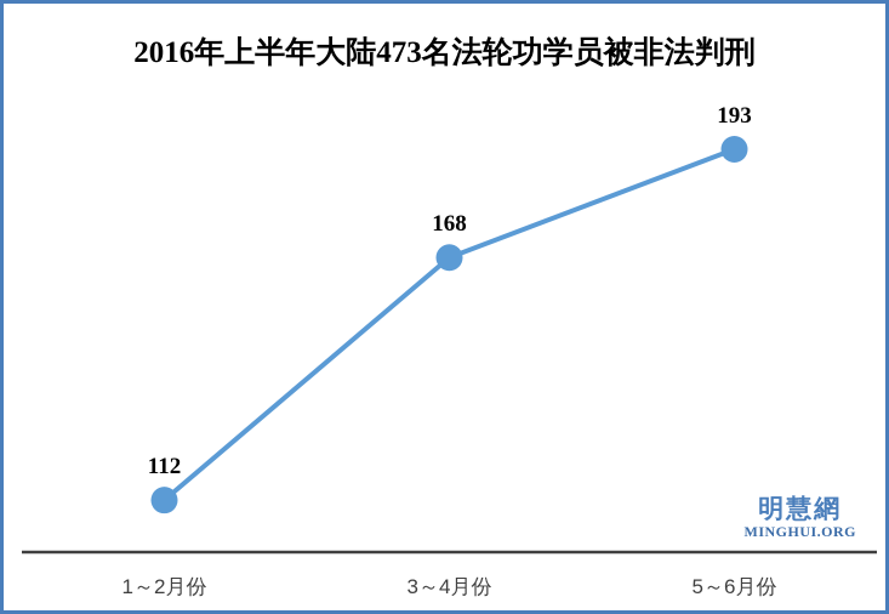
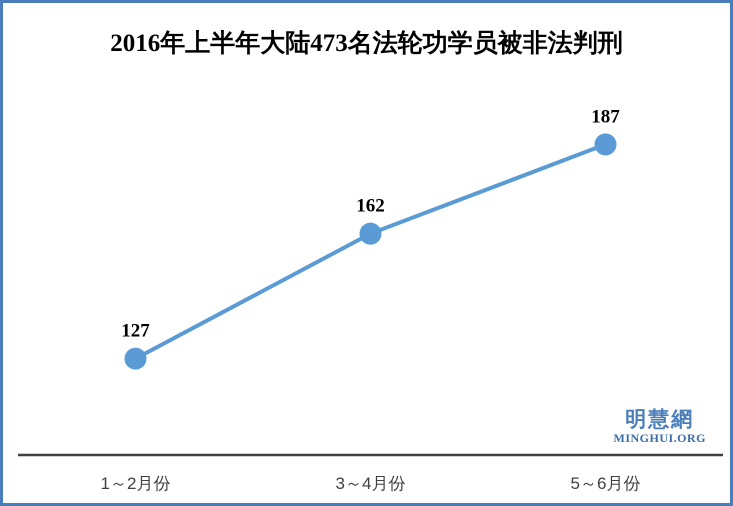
1～2月份: 112 -> 127
3～4月份: 168 -> 162
5～6月份: 193 -> 187
